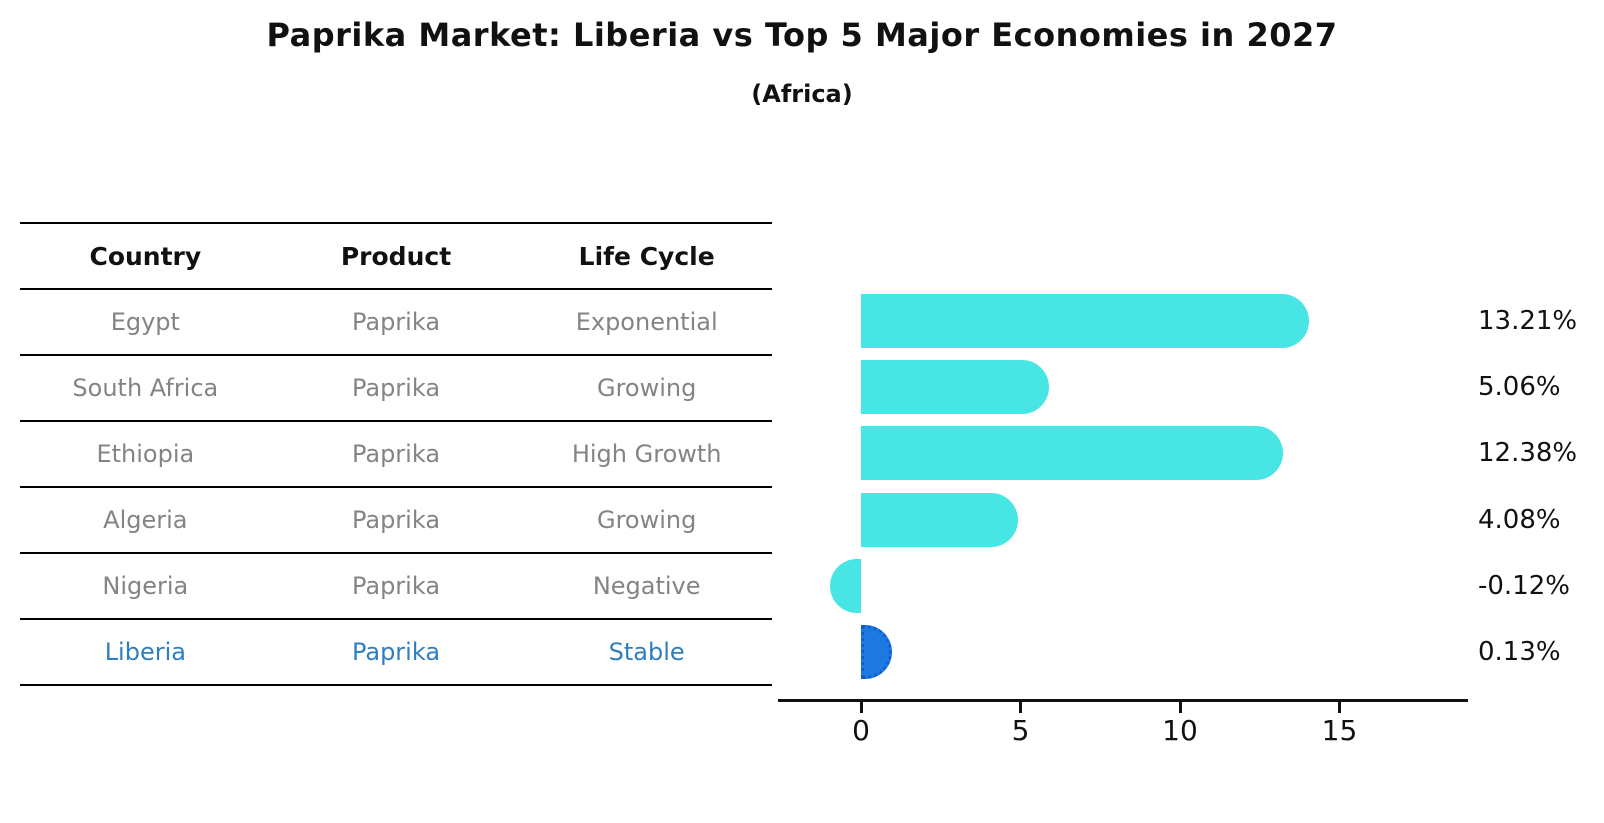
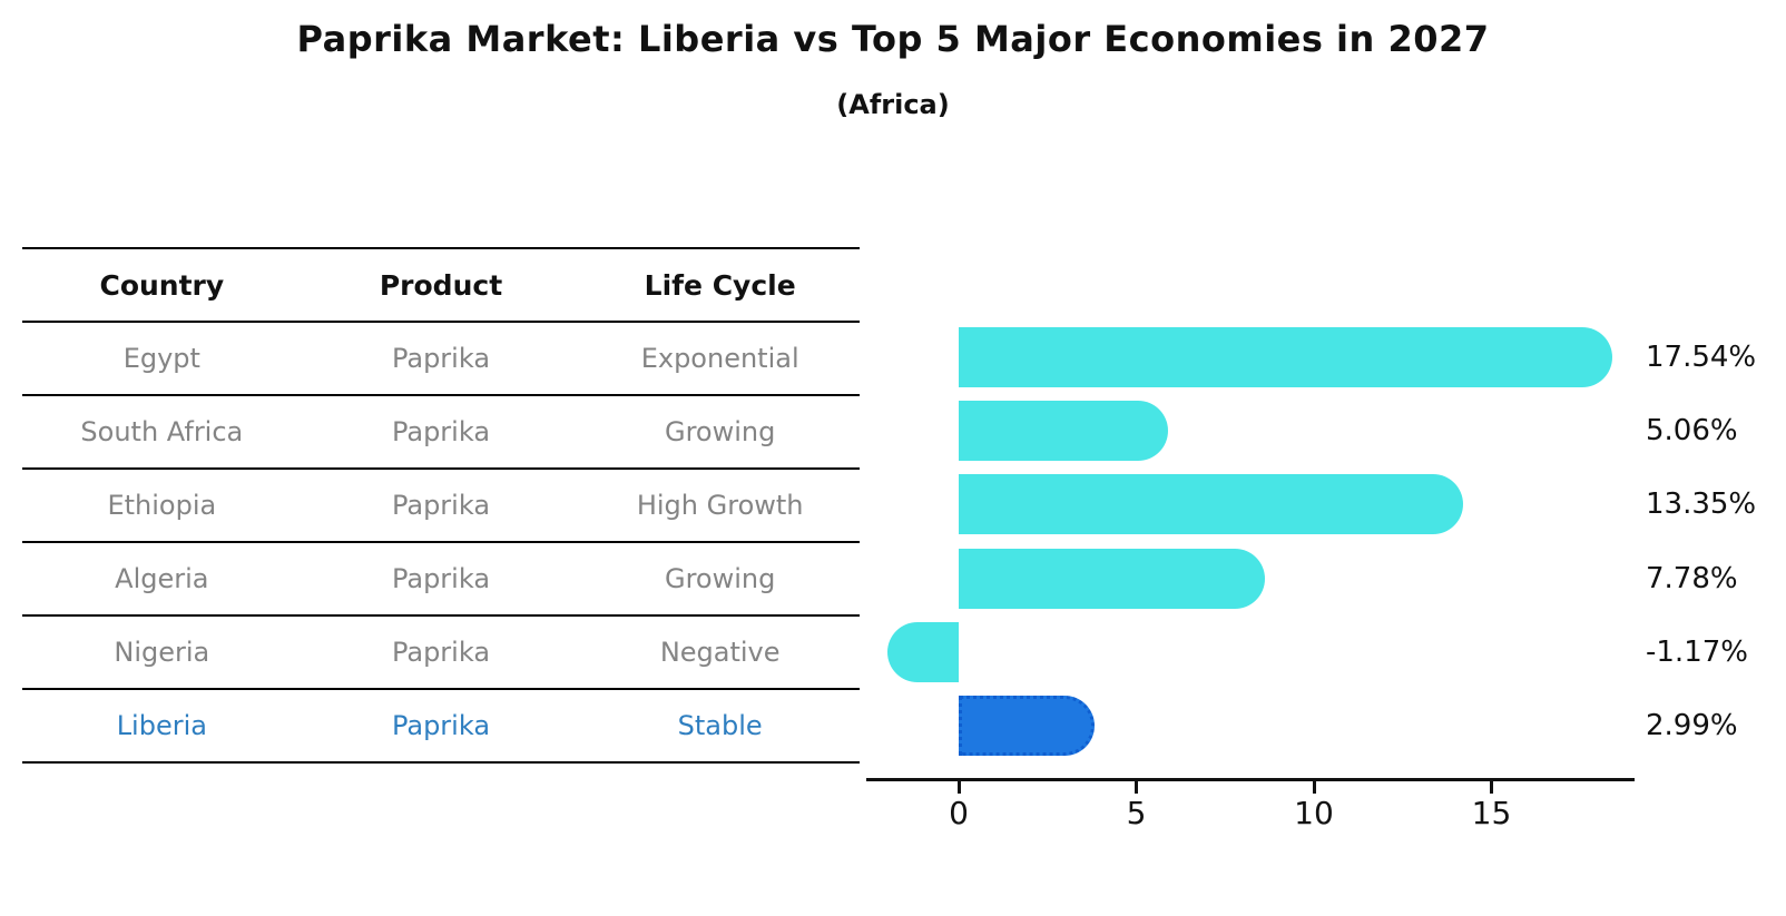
Egypt: 13.21% -> 17.54%
Ethiopia: 12.38% -> 13.35%
Algeria: 4.08% -> 7.78%
Nigeria: -0.12% -> -1.17%
Liberia: 0.13% -> 2.99%
